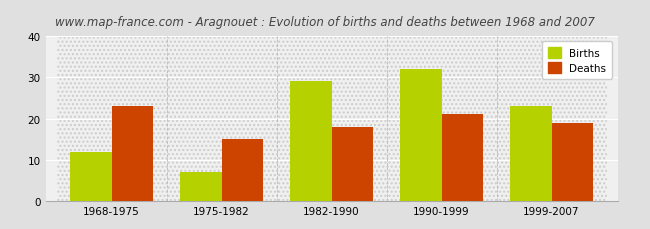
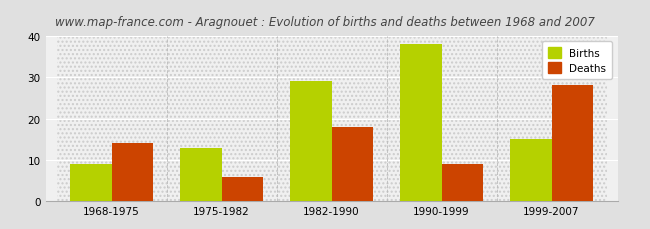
Births/1968-1975: 12 -> 9
Deaths/1968-1975: 23 -> 14
Births/1975-1982: 7 -> 13
Deaths/1975-1982: 15 -> 6
Births/1990-1999: 32 -> 38
Deaths/1990-1999: 21 -> 9
Births/1999-2007: 23 -> 15
Deaths/1999-2007: 19 -> 28
